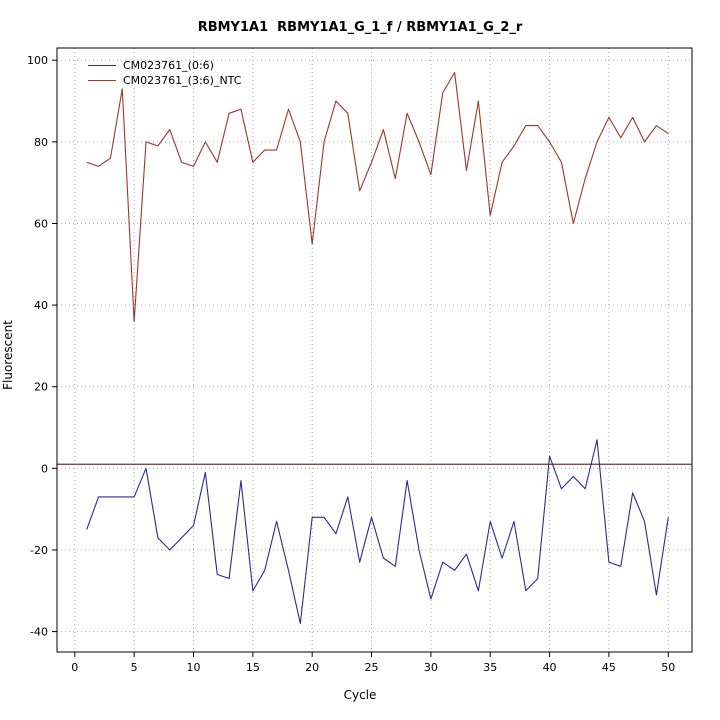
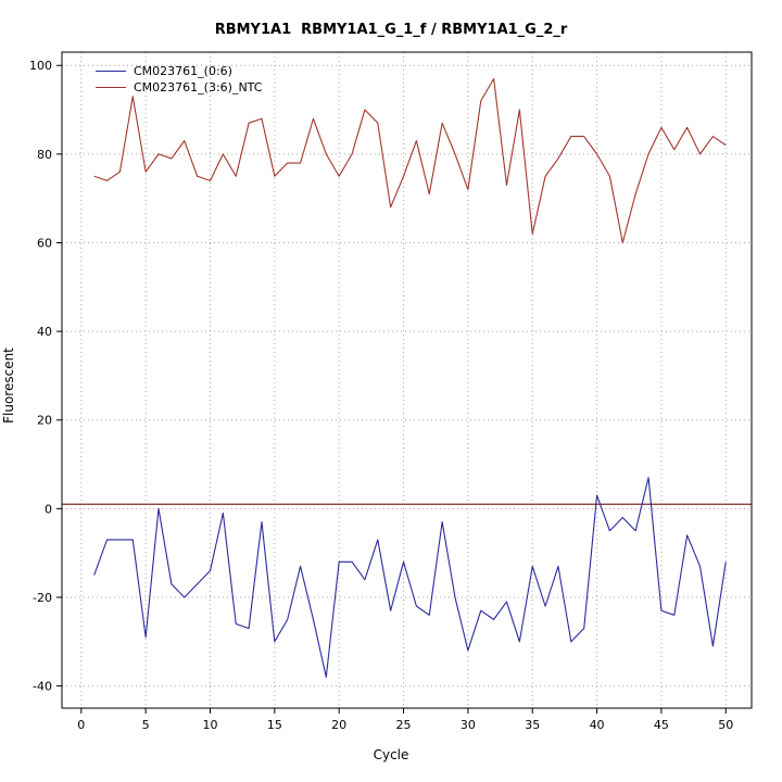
CM023761_(0:6)/5: -7 -> -29
CM023761_(3:6)_NTC/5: 36 -> 76
CM023761_(3:6)_NTC/20: 55 -> 75
